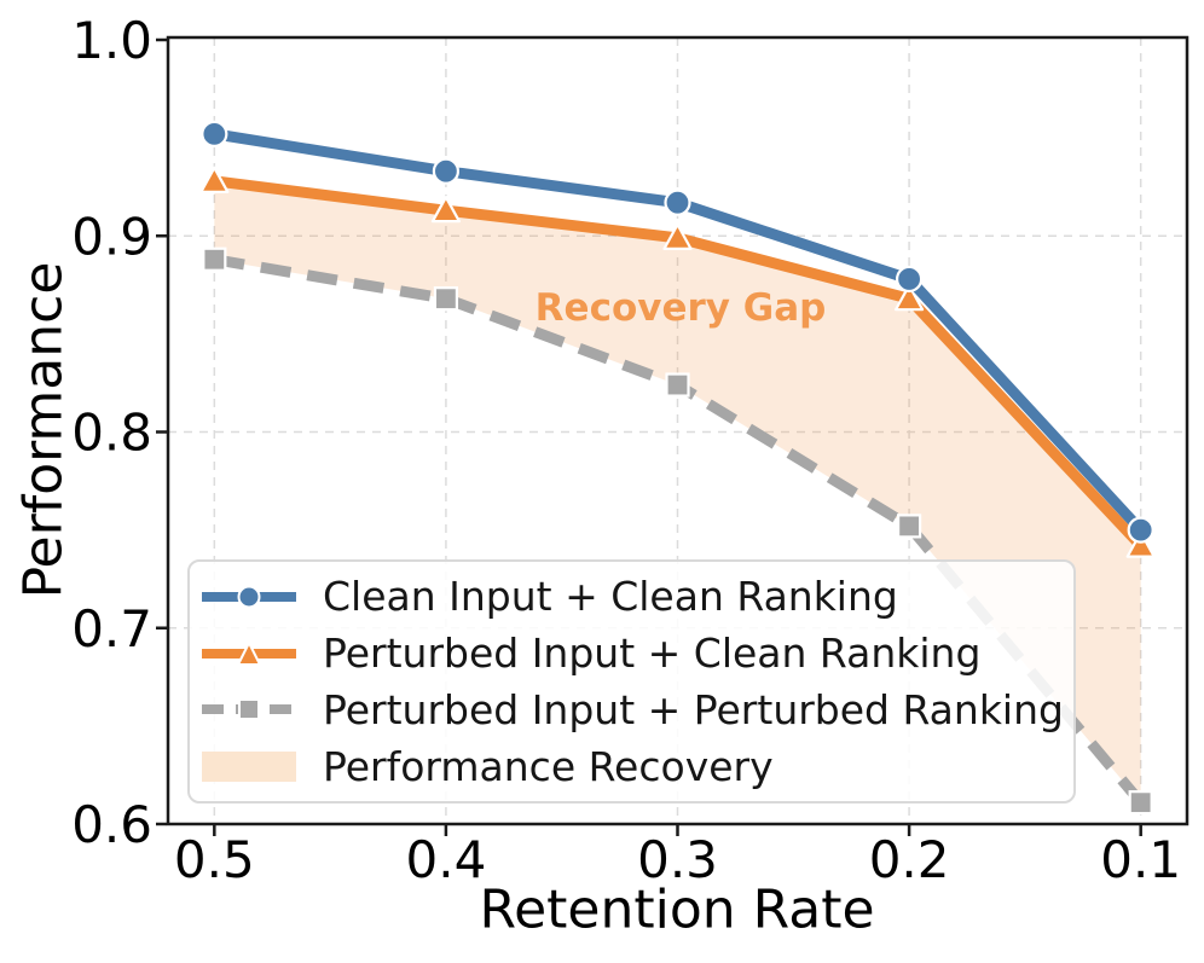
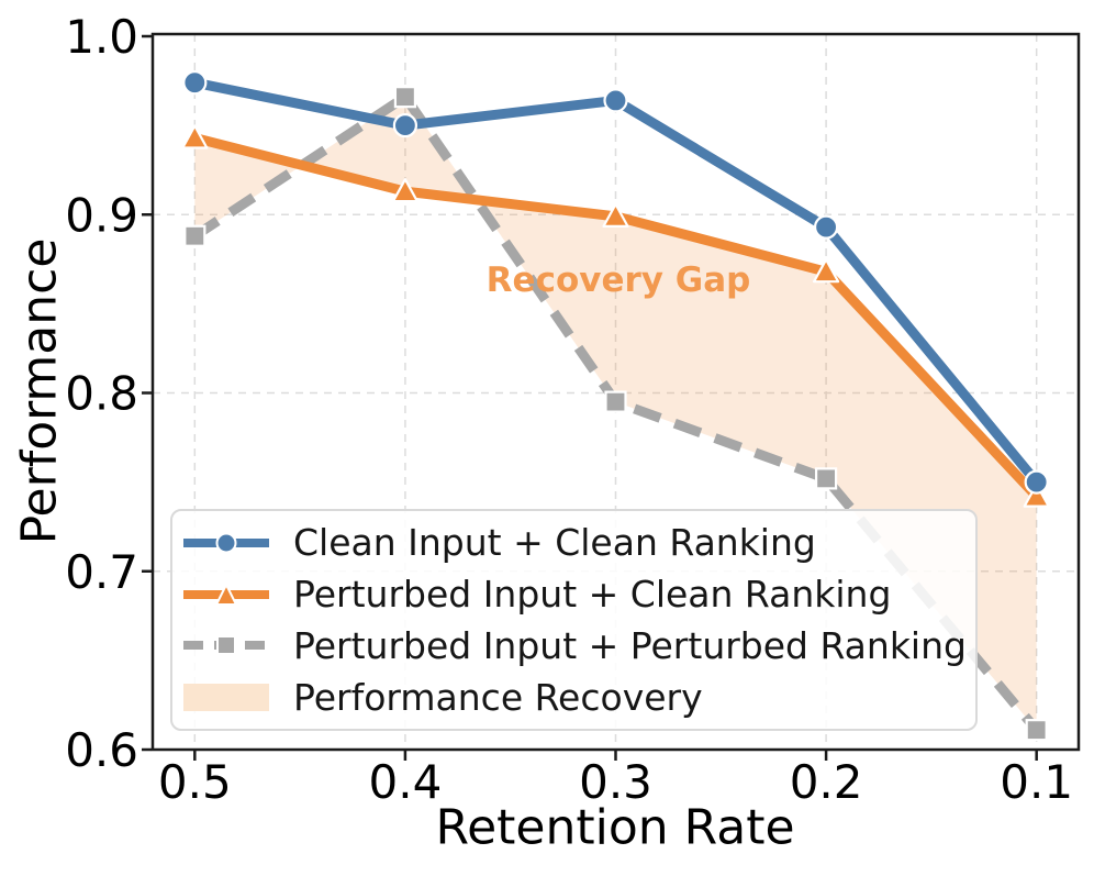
Clean Input + Clean Ranking/0.5: 0.952 -> 0.974
Perturbed Input + Clean Ranking/0.5: 0.928 -> 0.943
Clean Input + Clean Ranking/0.4: 0.933 -> 0.950
Perturbed Input + Perturbed Ranking/0.4: 0.868 -> 0.966
Clean Input + Clean Ranking/0.3: 0.917 -> 0.964
Perturbed Input + Perturbed Ranking/0.3: 0.824 -> 0.795
Clean Input + Clean Ranking/0.2: 0.878 -> 0.893
